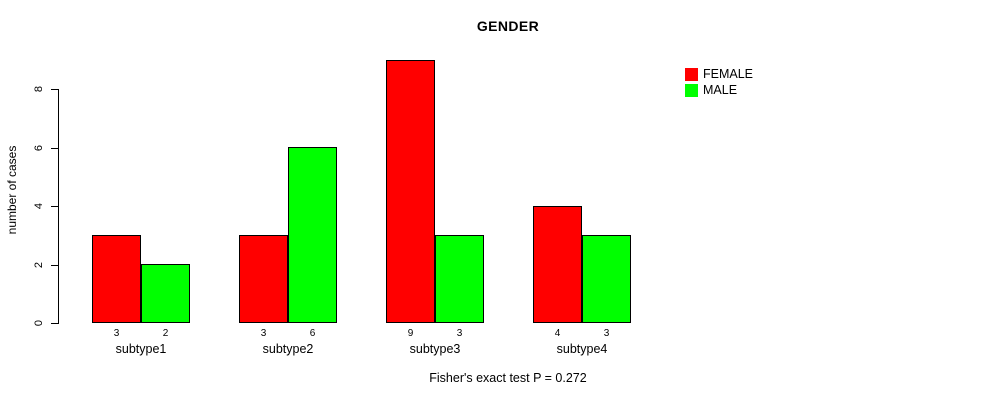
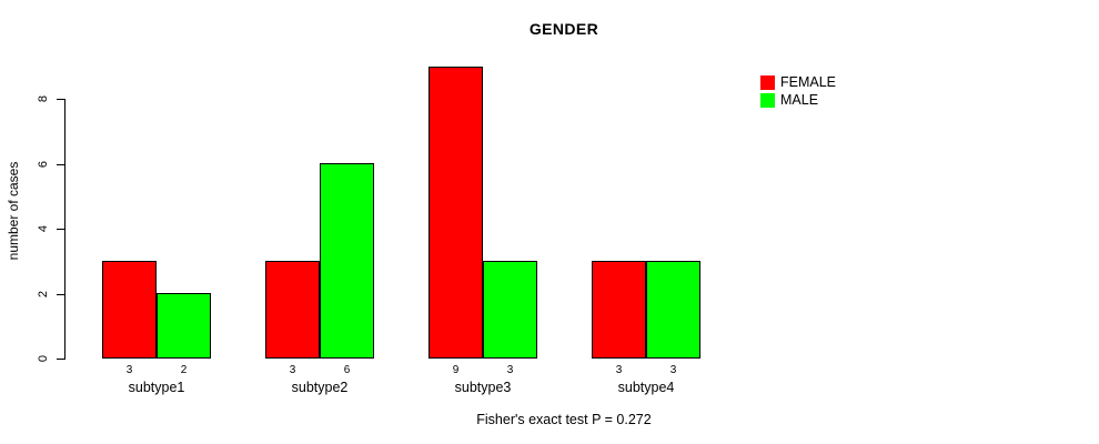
FEMALE/subtype4: 4 -> 3
